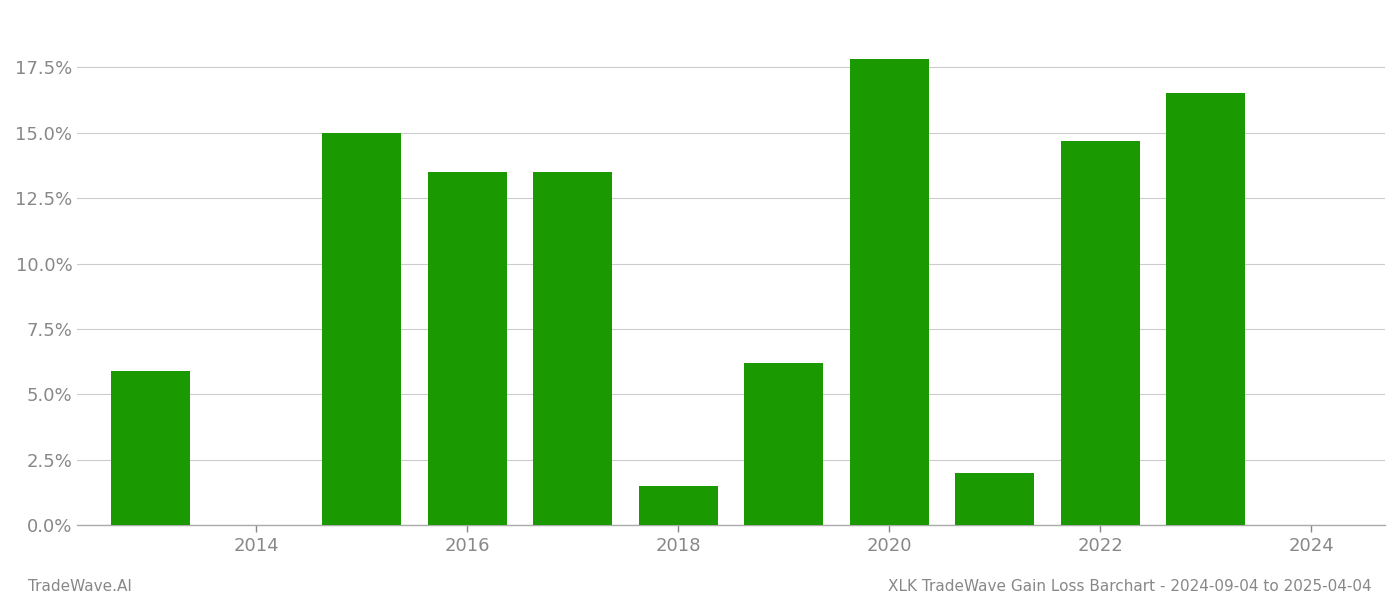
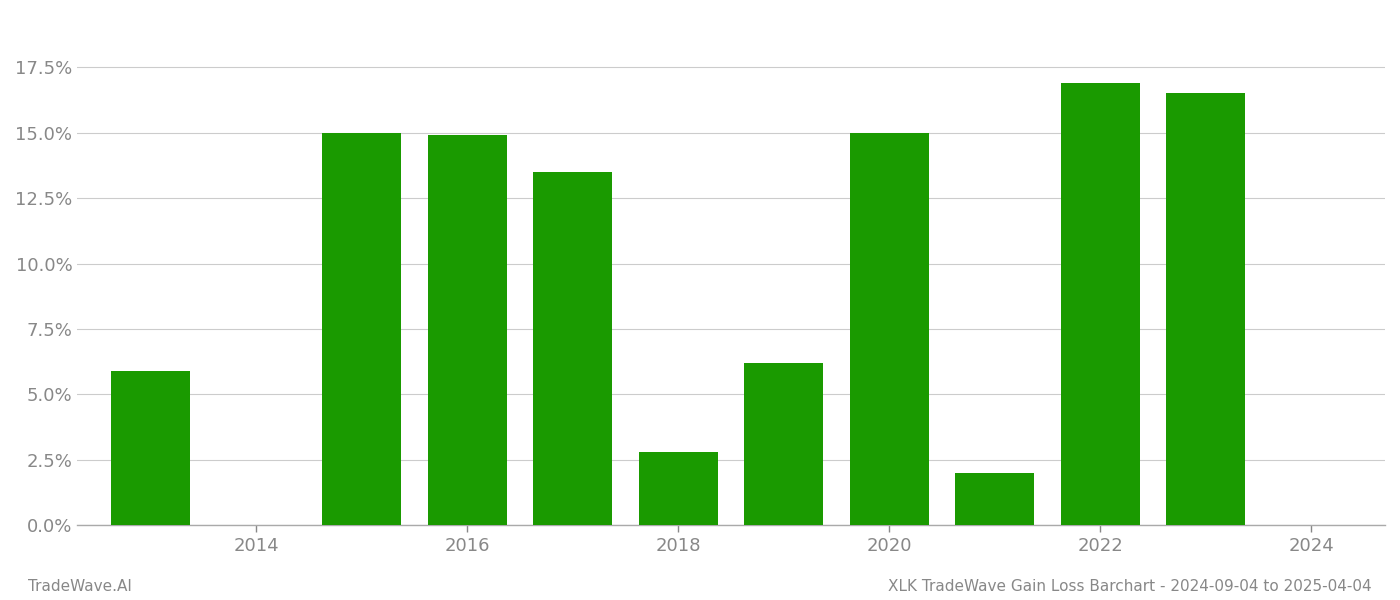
2016: 13.5% -> 14.9%
2018: 1.5% -> 2.8%
2020: 17.8% -> 15.0%
2022: 14.7% -> 16.9%
